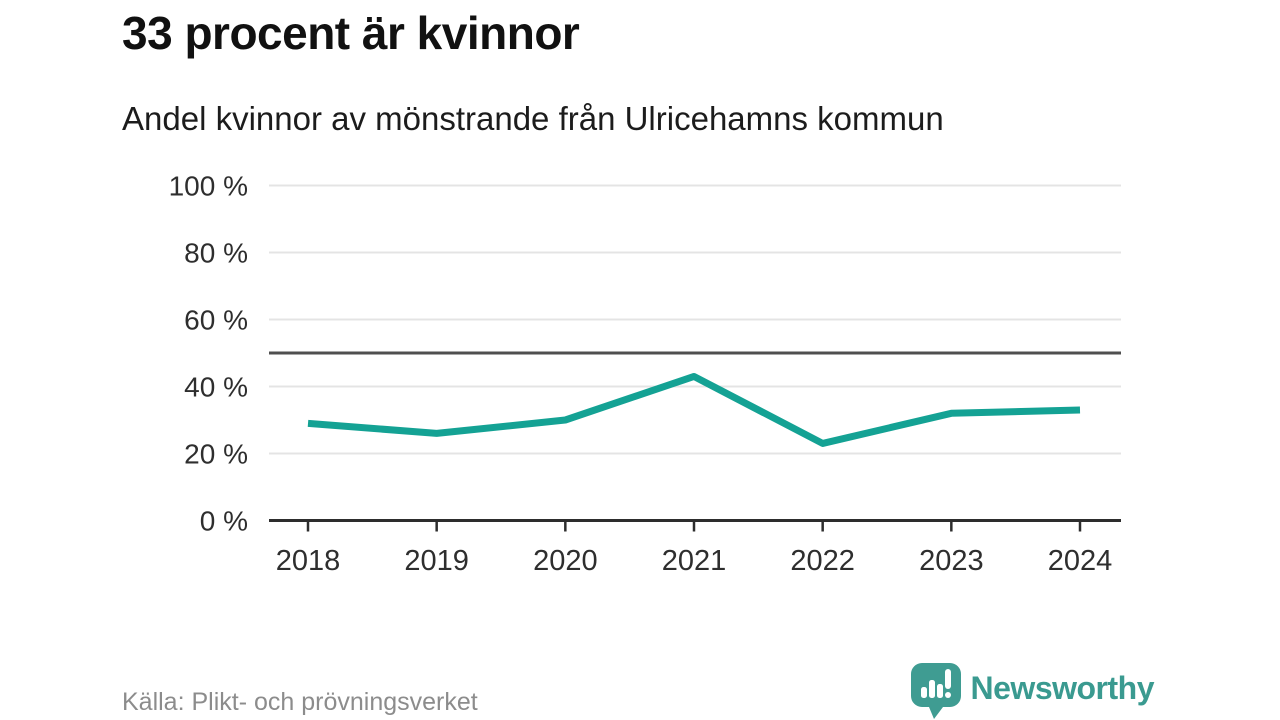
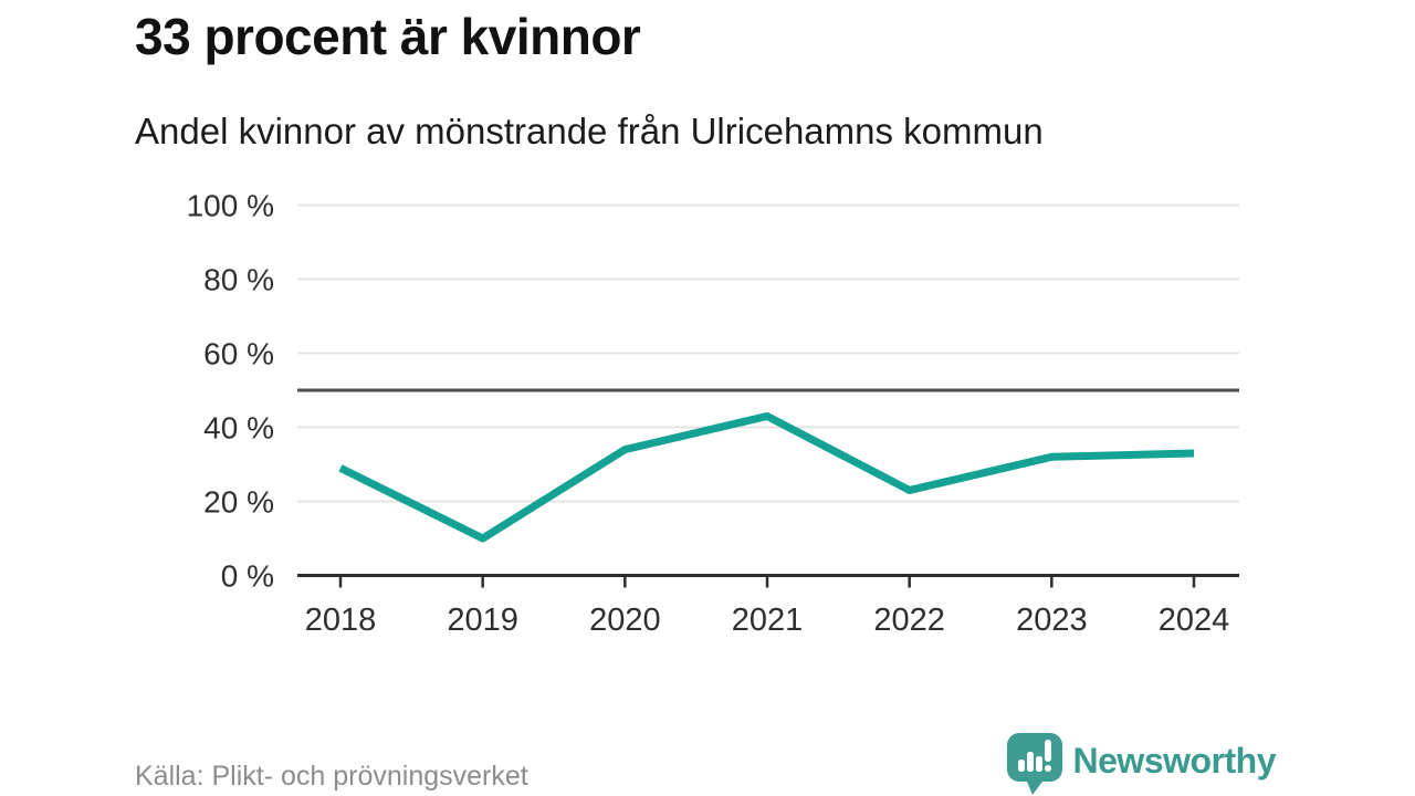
2019: 26% -> 10%
2020: 30% -> 34%
